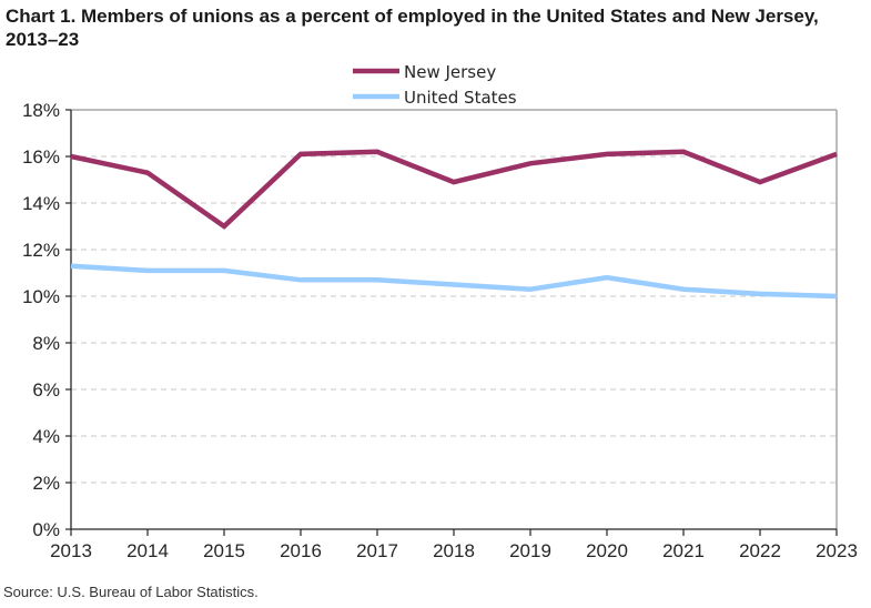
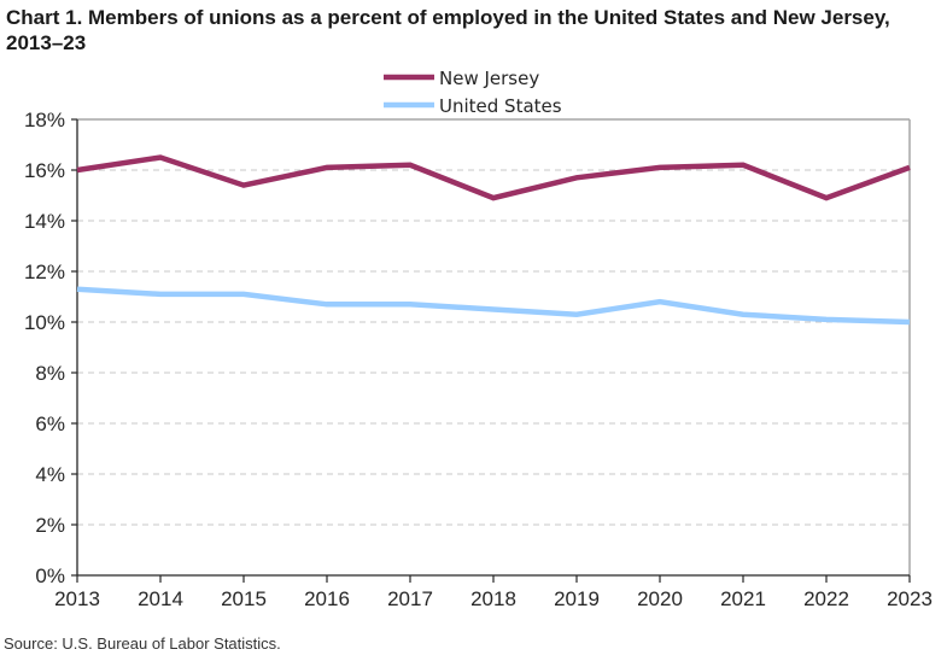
New Jersey/2014: 15.3% -> 16.5%
New Jersey/2015: 13.0% -> 15.4%
